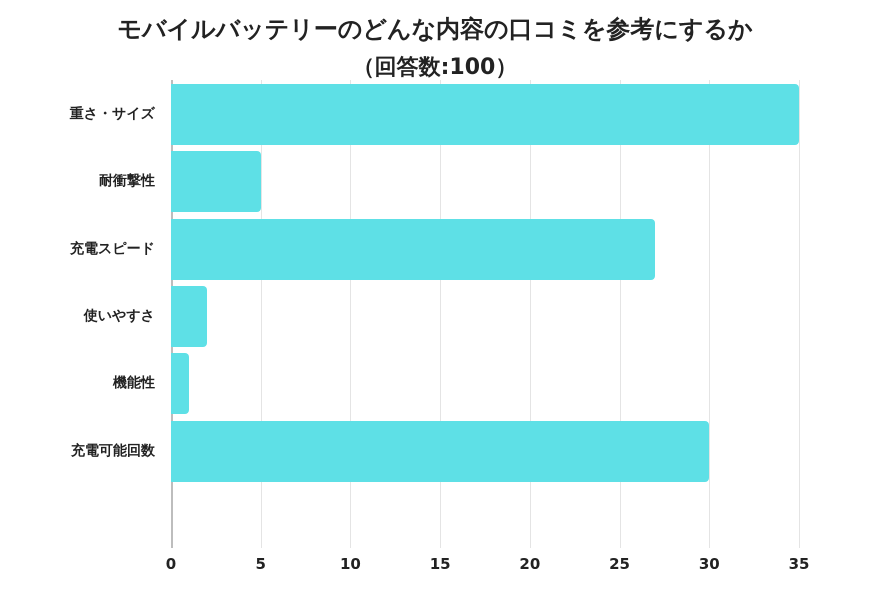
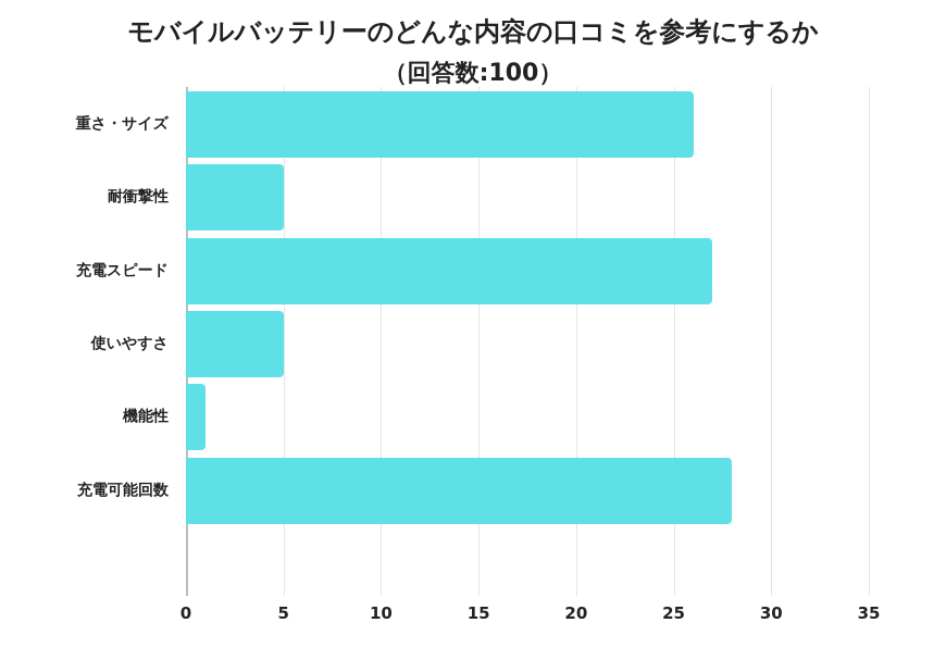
重さ・サイズ: 35 -> 26
使いやすさ: 2 -> 5
充電可能回数: 30 -> 28
